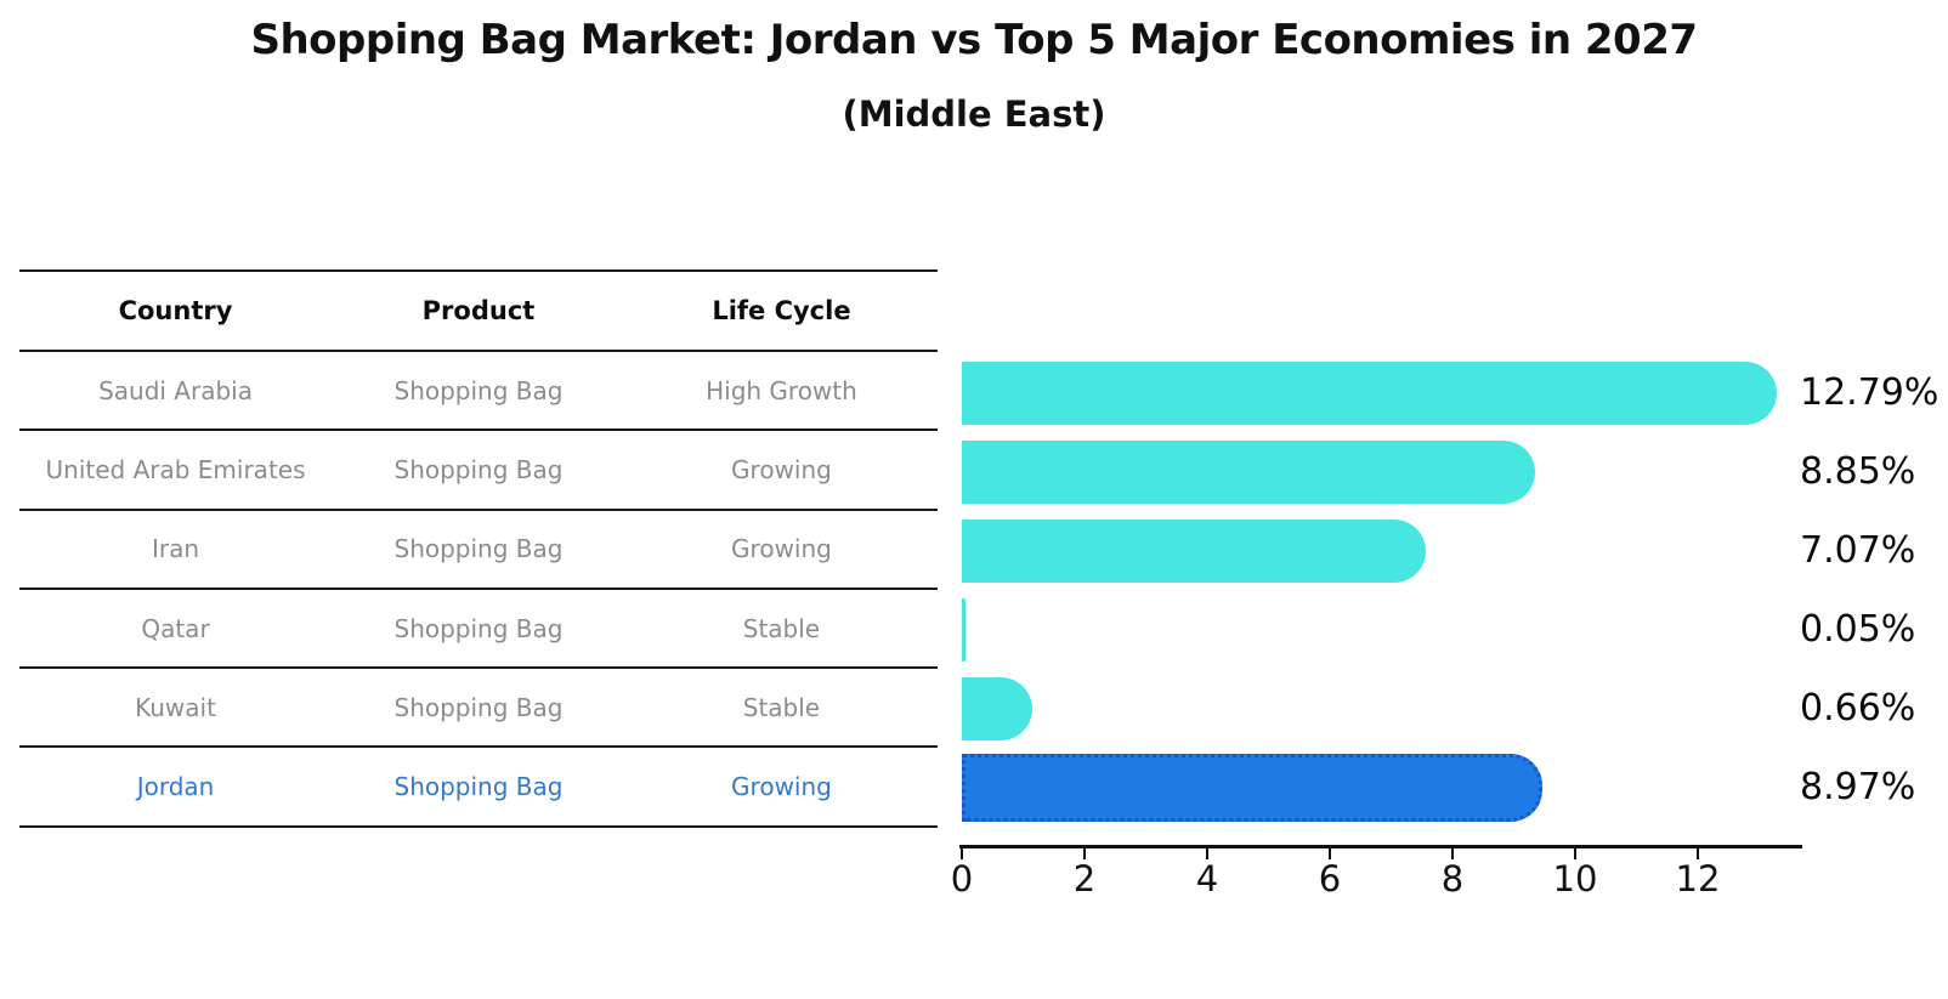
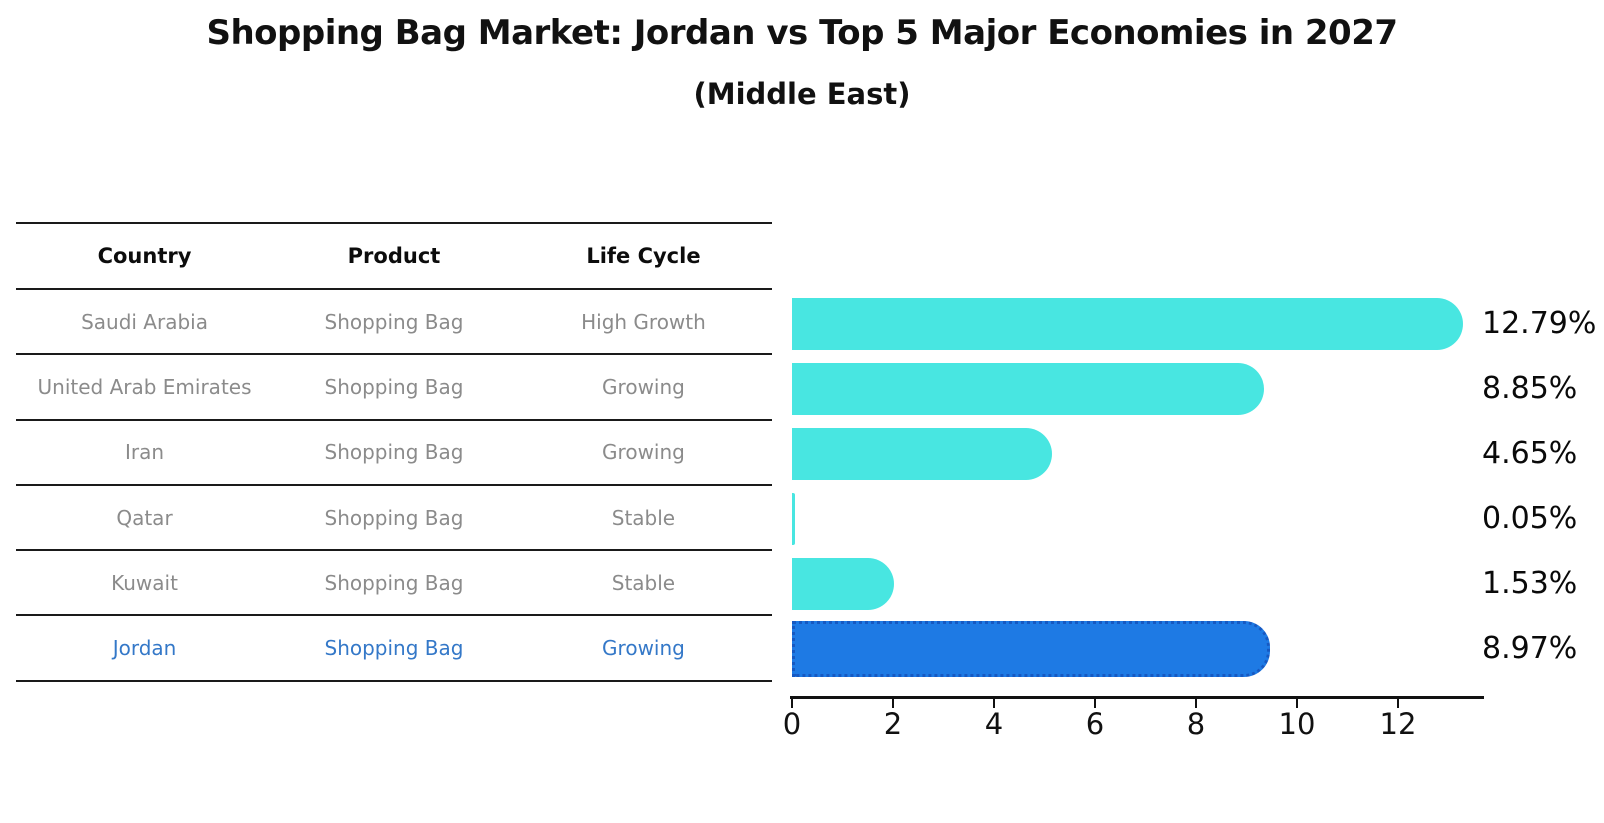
Iran: 7.07% -> 4.65%
Kuwait: 0.66% -> 1.53%
